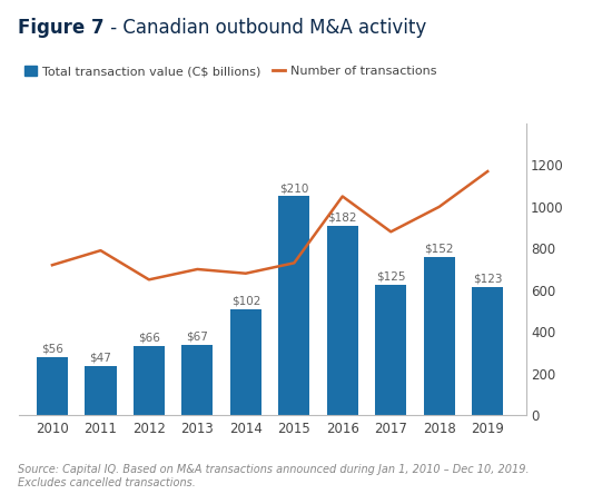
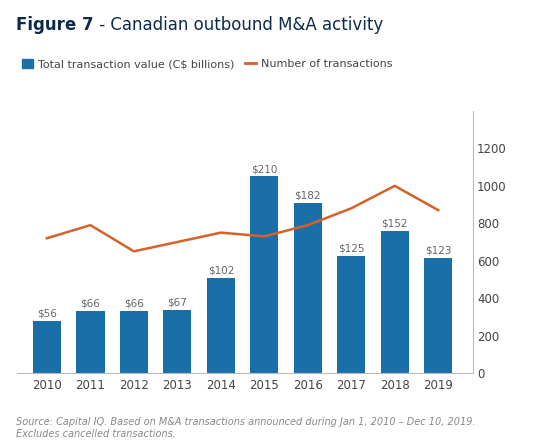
Total transaction value (C$ billions)/2011: $47 -> $66
Number of transactions/2014: 680 -> 750
Number of transactions/2016: 1050 -> 790
Number of transactions/2019: 1170 -> 870
